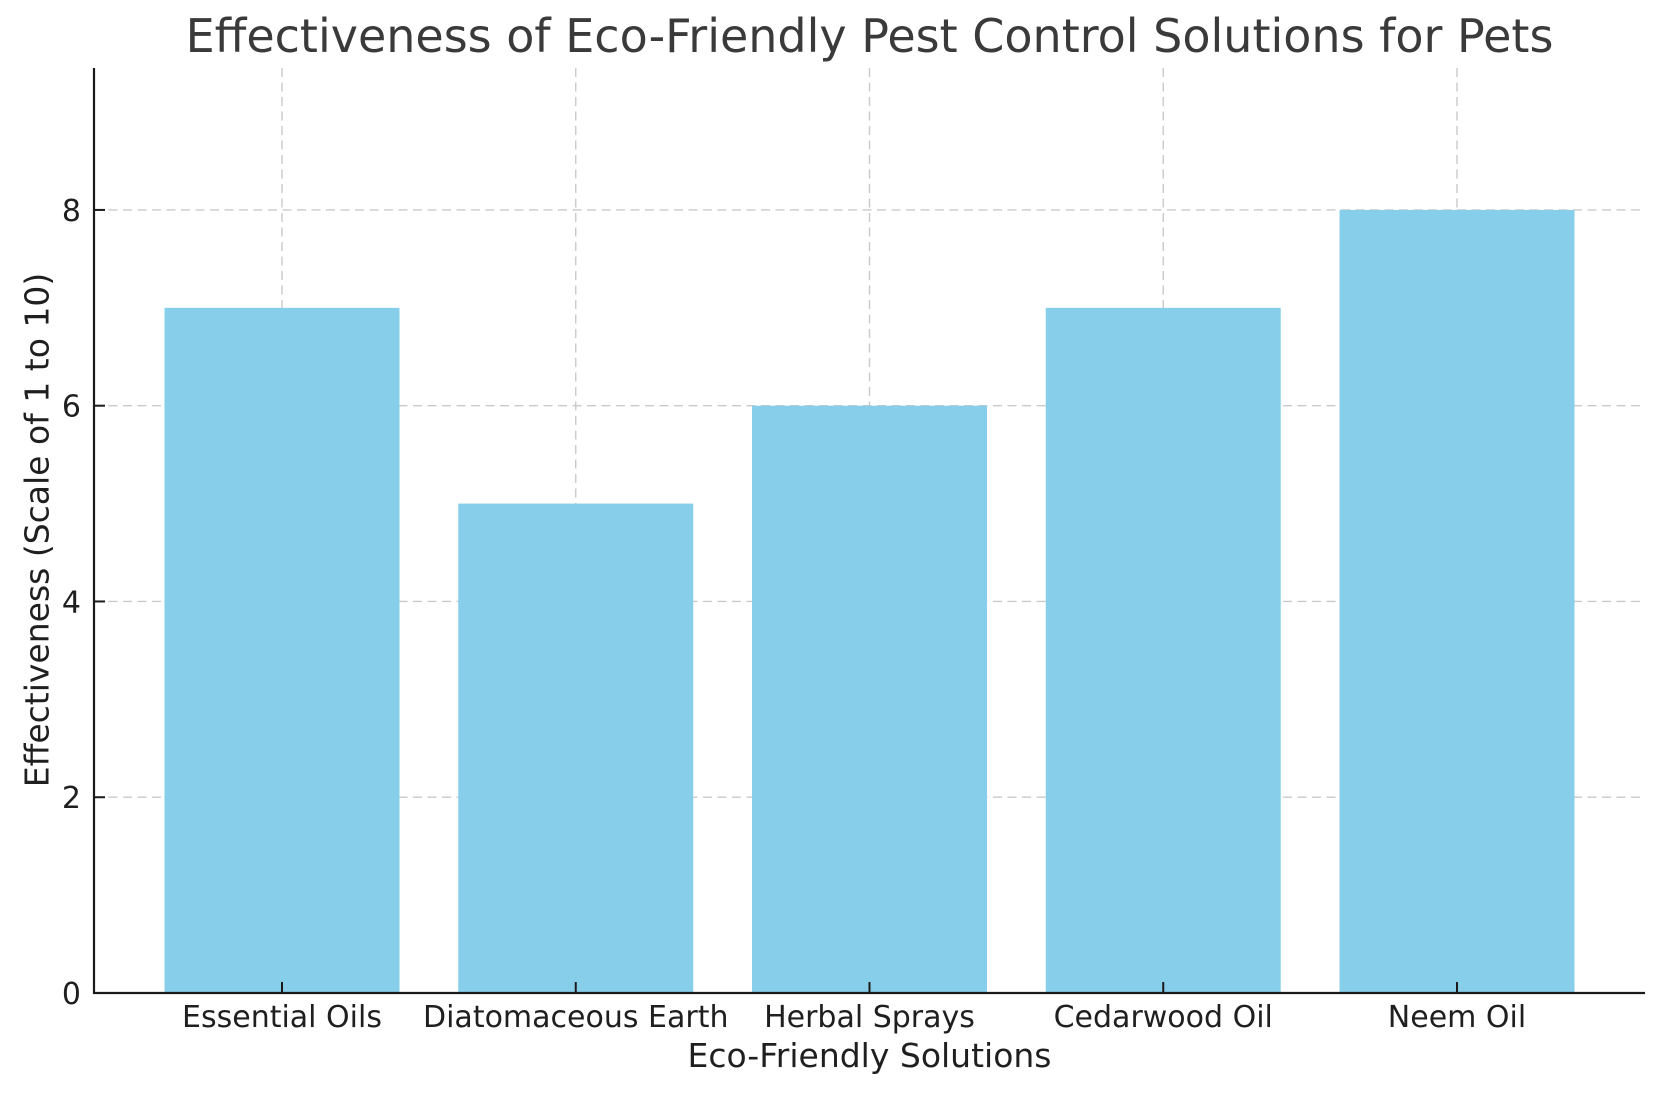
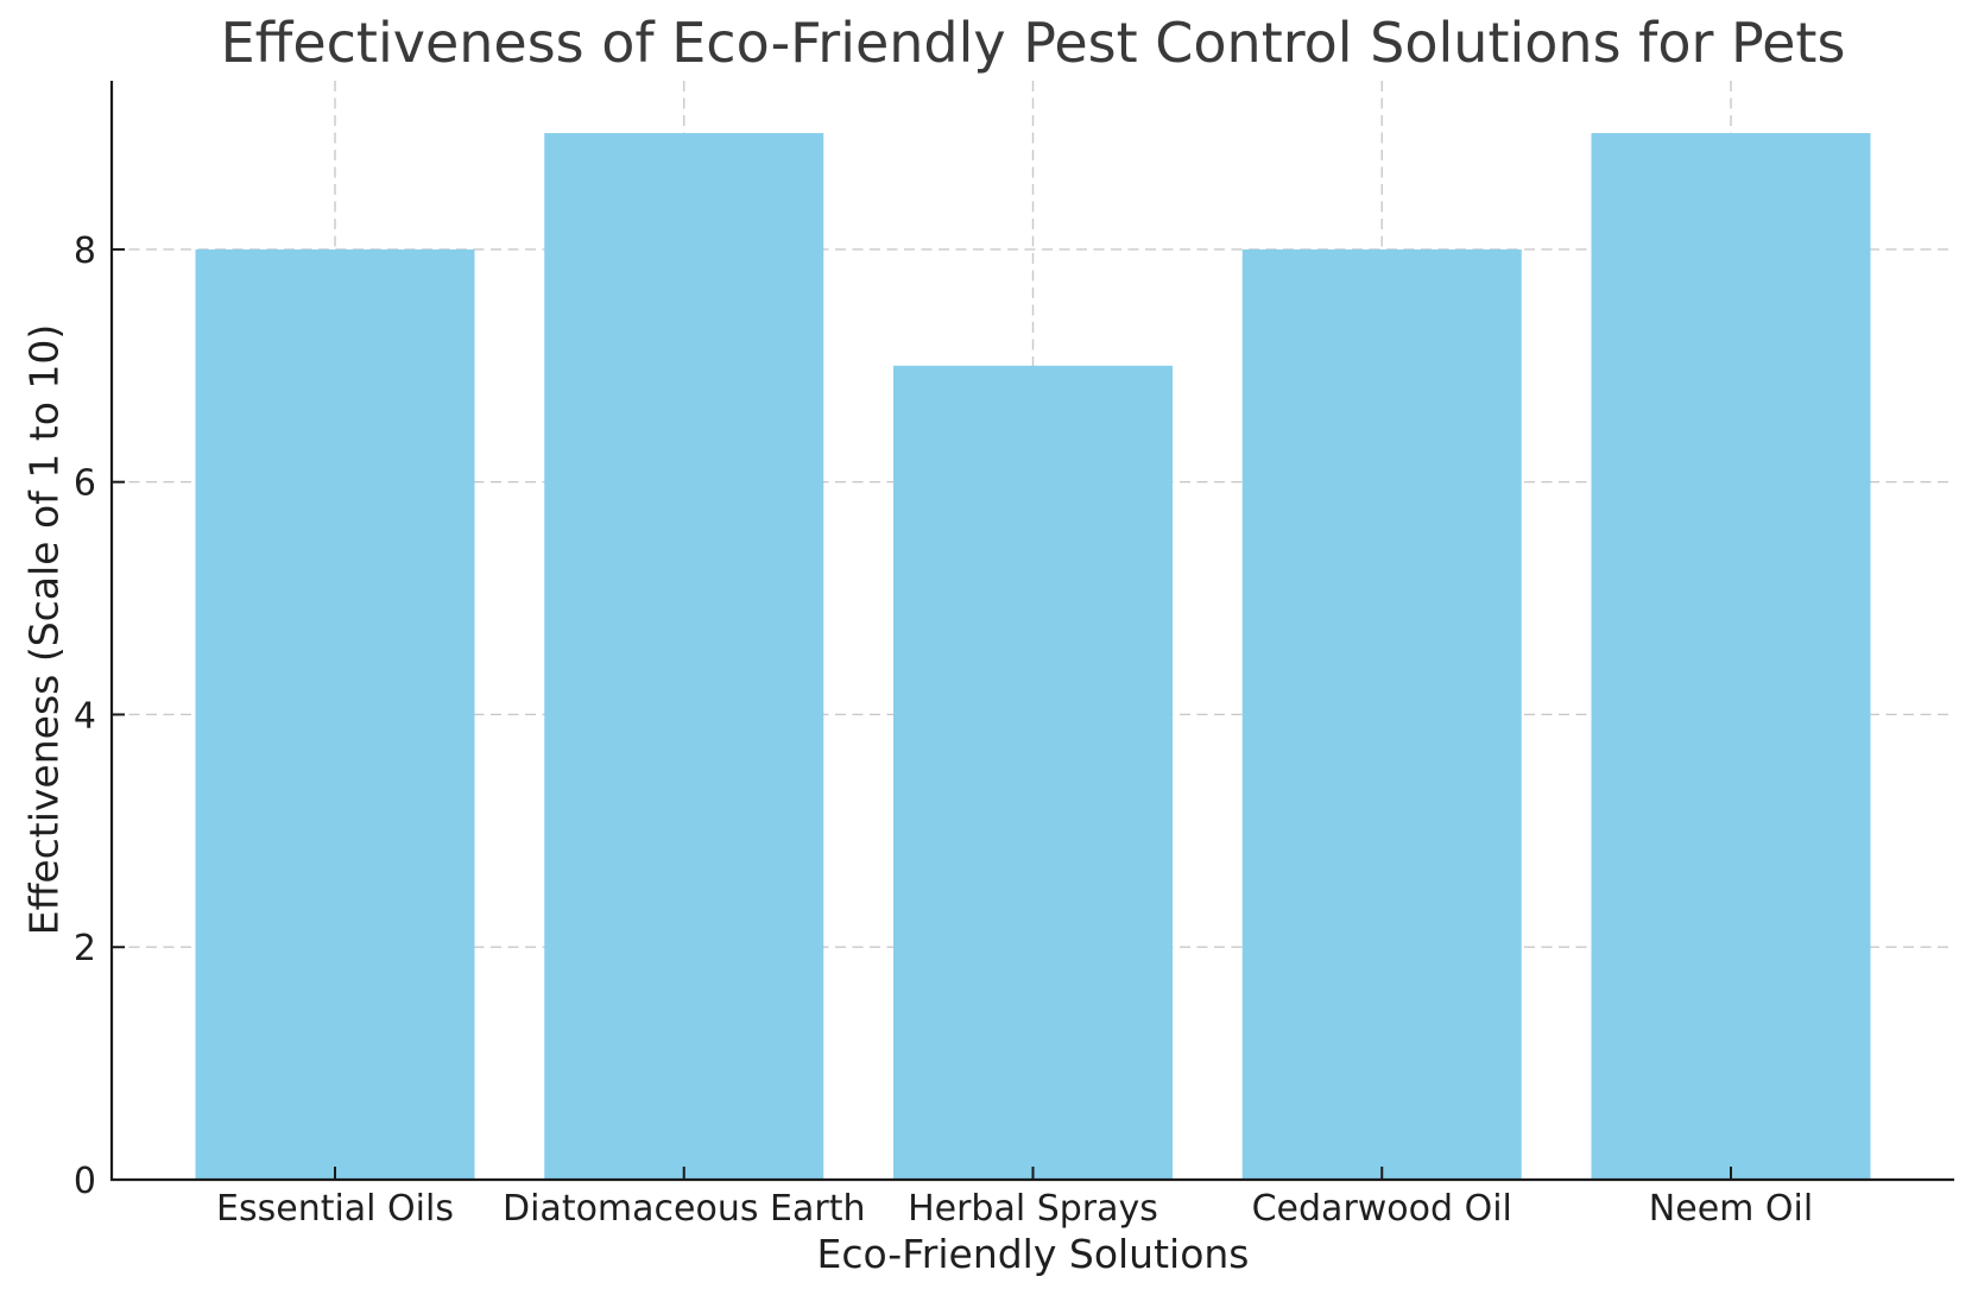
Essential Oils: 7 -> 8
Diatomaceous Earth: 5 -> 9
Herbal Sprays: 6 -> 7
Cedarwood Oil: 7 -> 8
Neem Oil: 8 -> 9
